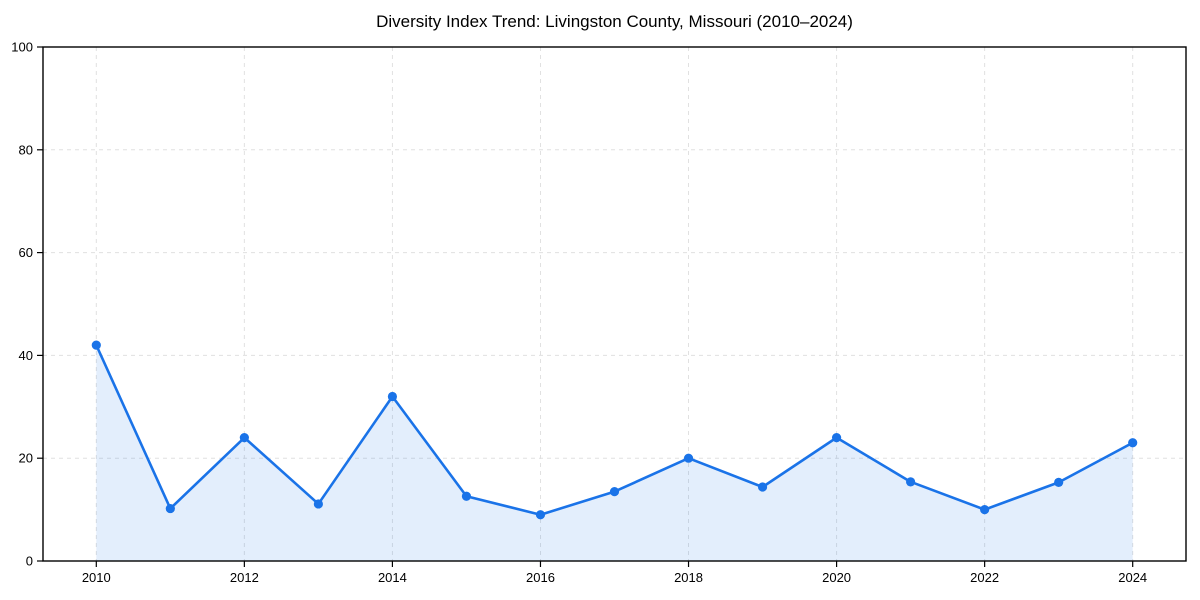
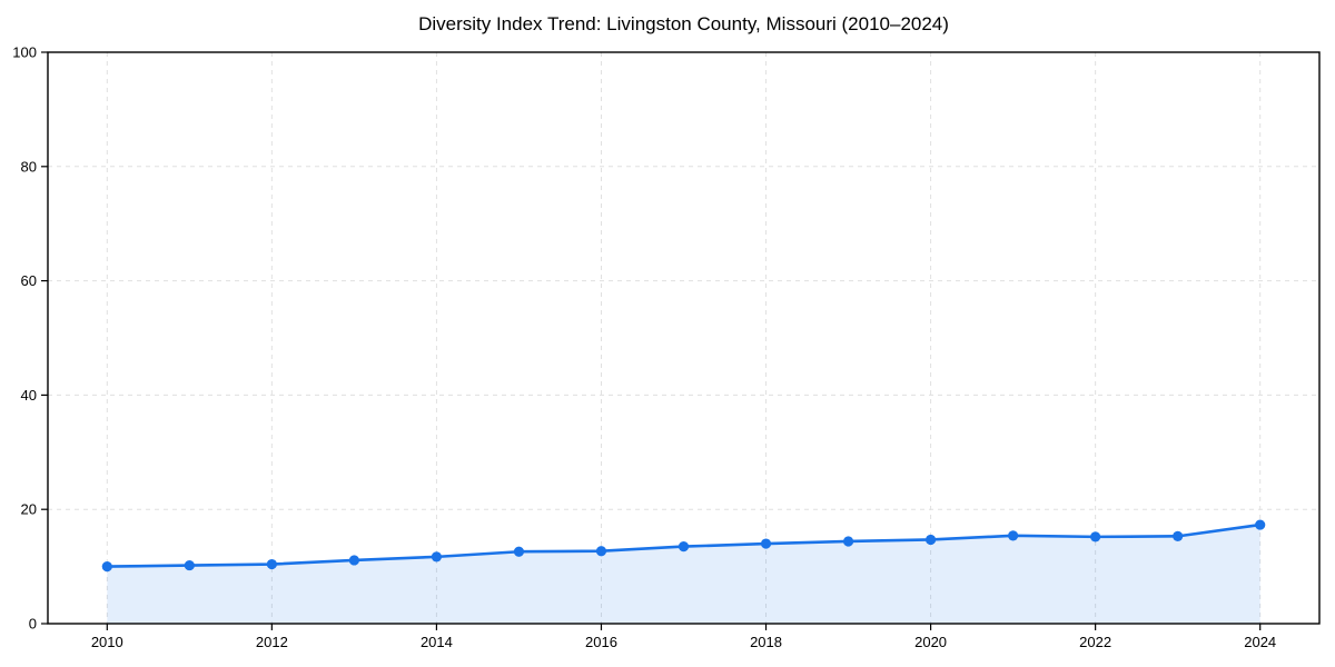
2010: 42 -> 10
2012: 24 -> 10
2014: 32 -> 12
2016: 9 -> 13
2018: 20 -> 14
2020: 24 -> 15
2022: 10 -> 15
2024: 23 -> 17
